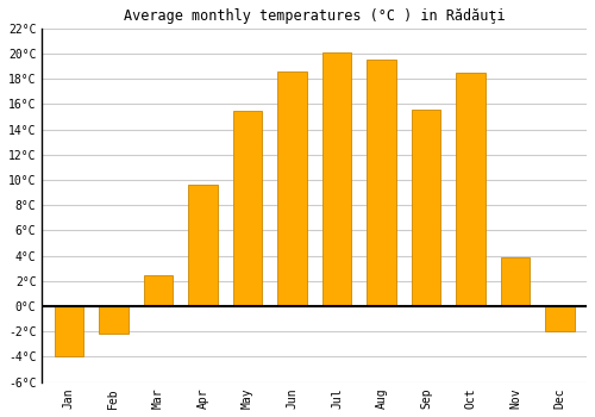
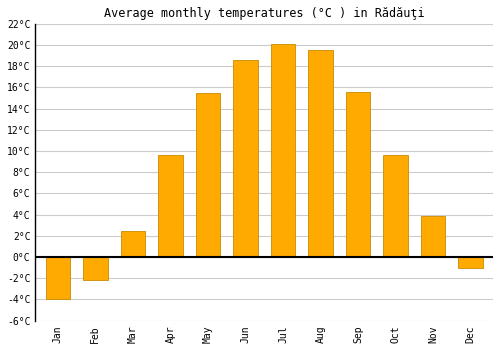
Oct: 18.5°C -> 9.6°C
Dec: -2.0°C -> -1.0°C
